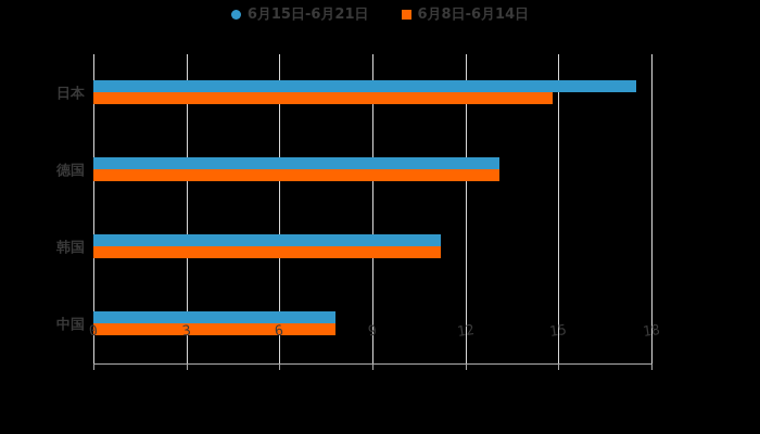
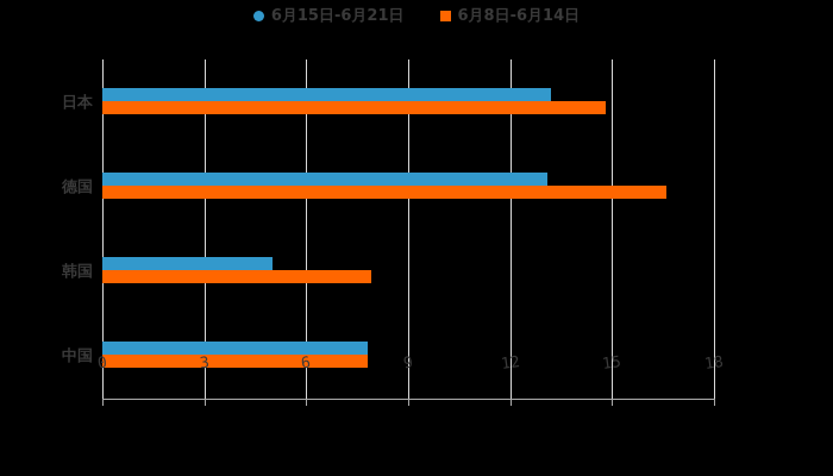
6月15日-6月21日/日本: 17.5 -> 13.2
6月8日-6月14日/德国: 13.1 -> 16.6
6月15日-6月21日/韩国: 11.2 -> 5.0
6月8日-6月14日/韩国: 11.2 -> 7.9
